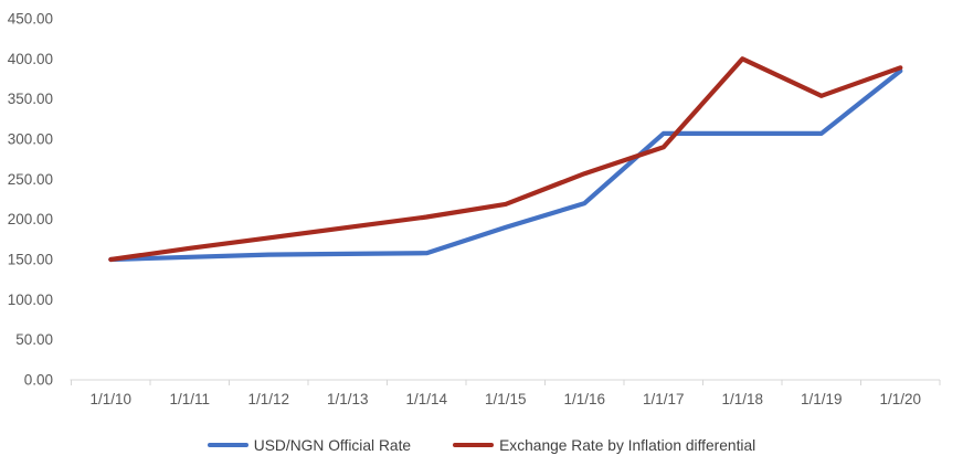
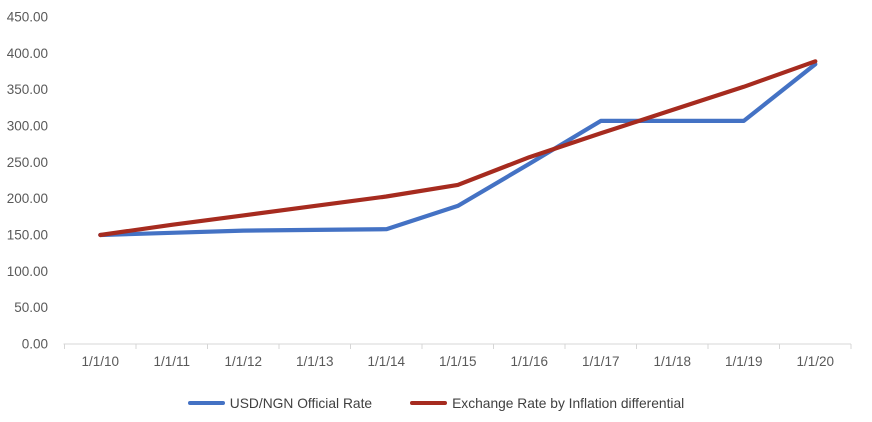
USD/NGN Official Rate/1/1/16: 220 -> 250
Exchange Rate by Inflation differential/1/1/18: 400 -> 320
